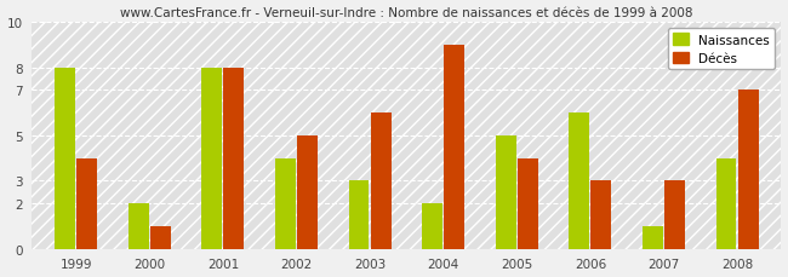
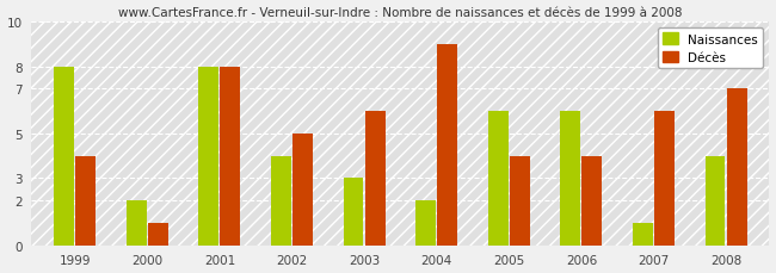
Naissances/2005: 5 -> 6
Décès/2006: 3 -> 4
Décès/2007: 3 -> 6
